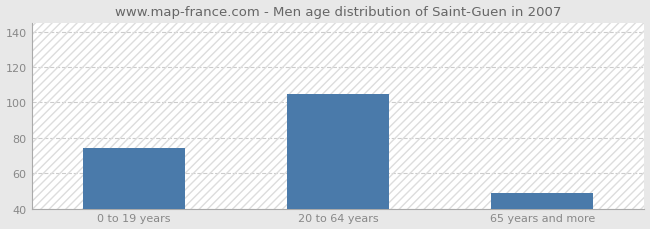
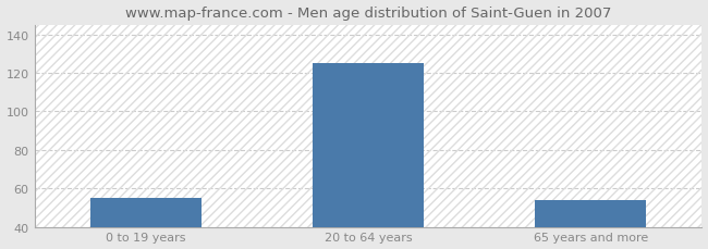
0 to 19 years: 74 -> 55
20 to 64 years: 105 -> 125
65 years and more: 49 -> 54
